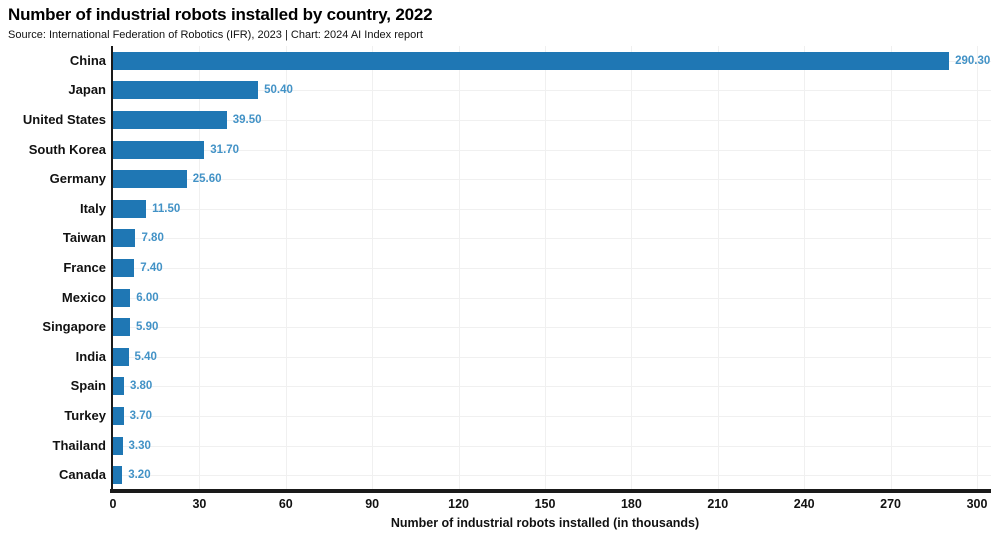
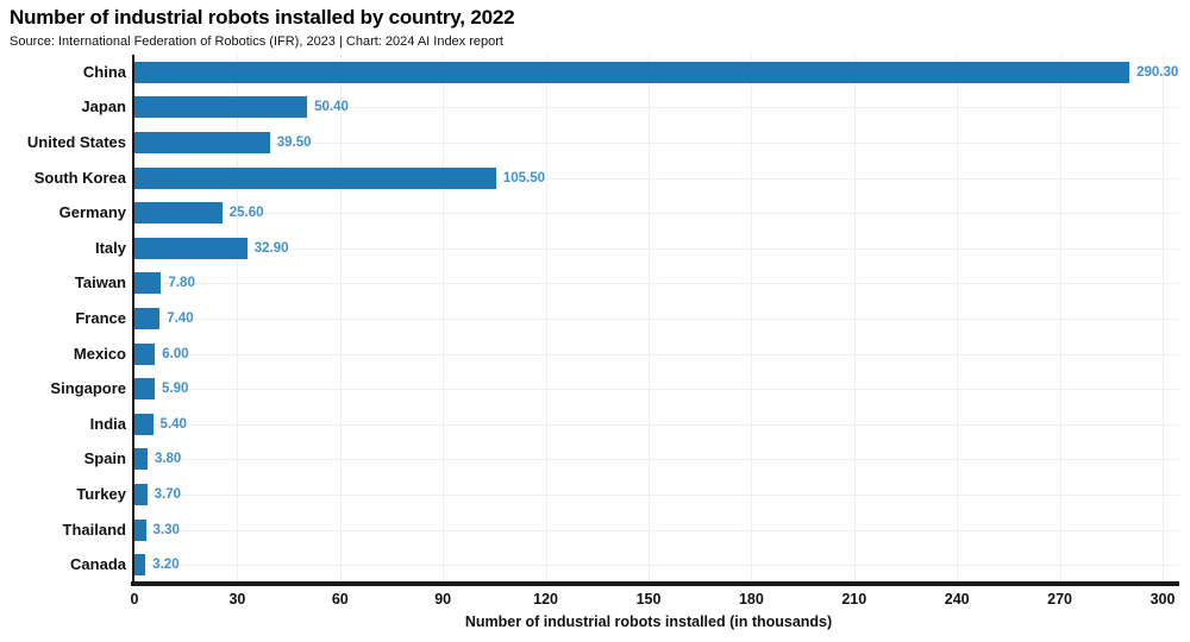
South Korea: 31.70 -> 105.50
Italy: 11.50 -> 32.90
